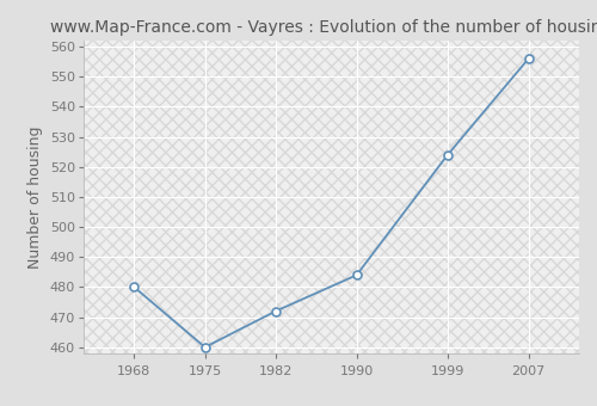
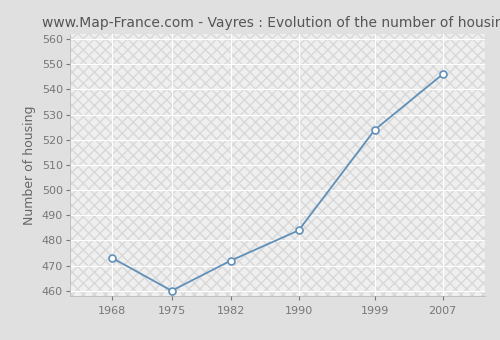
1968: 480 -> 473
2007: 556 -> 546
